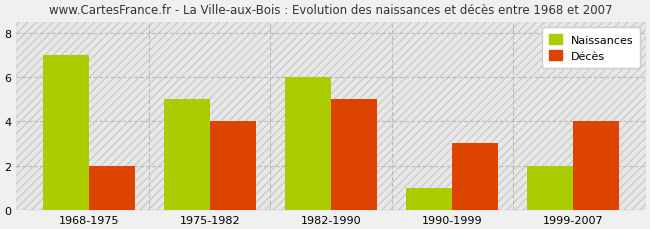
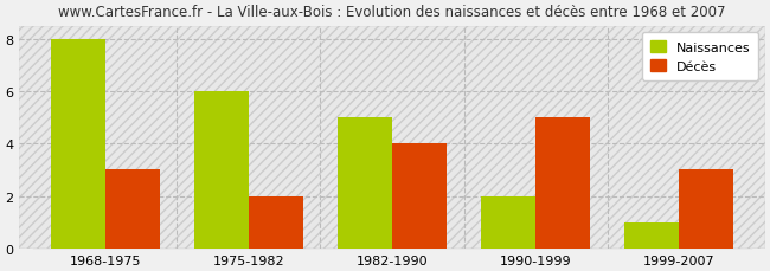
Naissances/1968-1975: 7 -> 8
Décès/1968-1975: 2 -> 3
Naissances/1975-1982: 5 -> 6
Décès/1975-1982: 4 -> 2
Naissances/1982-1990: 6 -> 5
Décès/1982-1990: 5 -> 4
Naissances/1990-1999: 1 -> 2
Décès/1990-1999: 3 -> 5
Naissances/1999-2007: 2 -> 1
Décès/1999-2007: 4 -> 3
